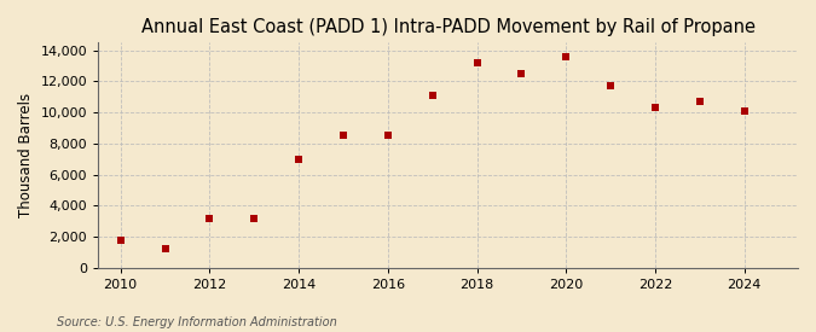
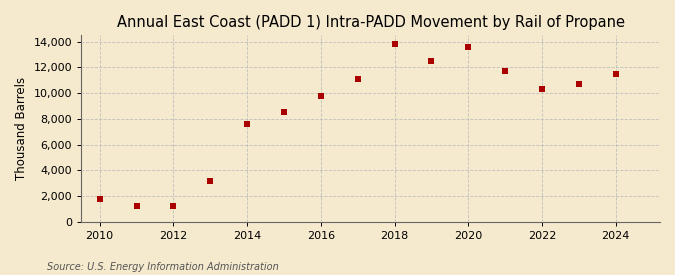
2012: 3,200 -> 1,200
2014: 7,000 -> 7,600
2016: 8,500 -> 9,800
2018: 13,200 -> 13,800
2024: 10,100 -> 11,500
